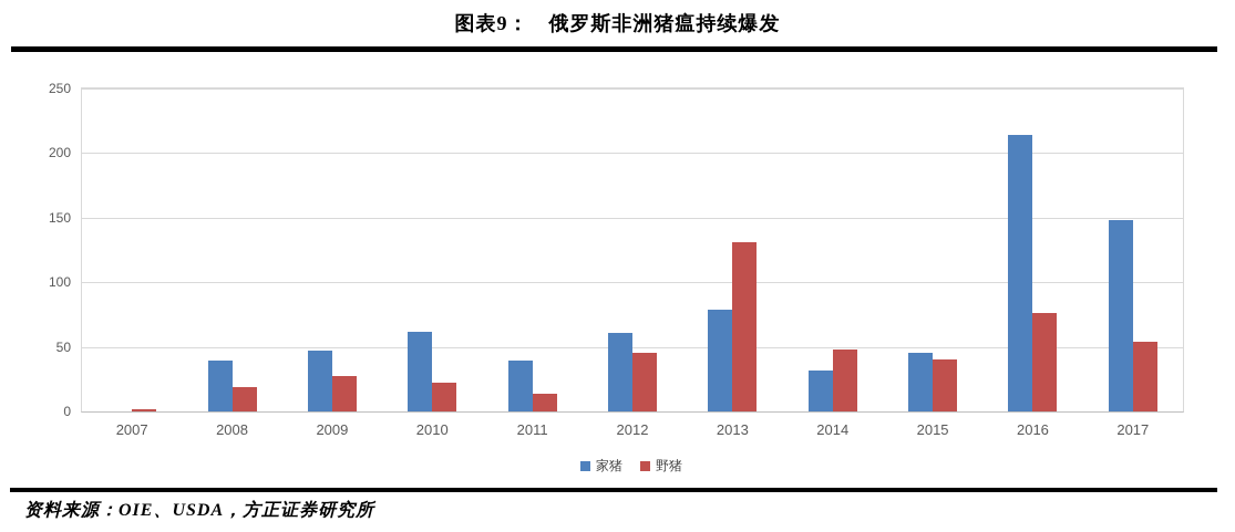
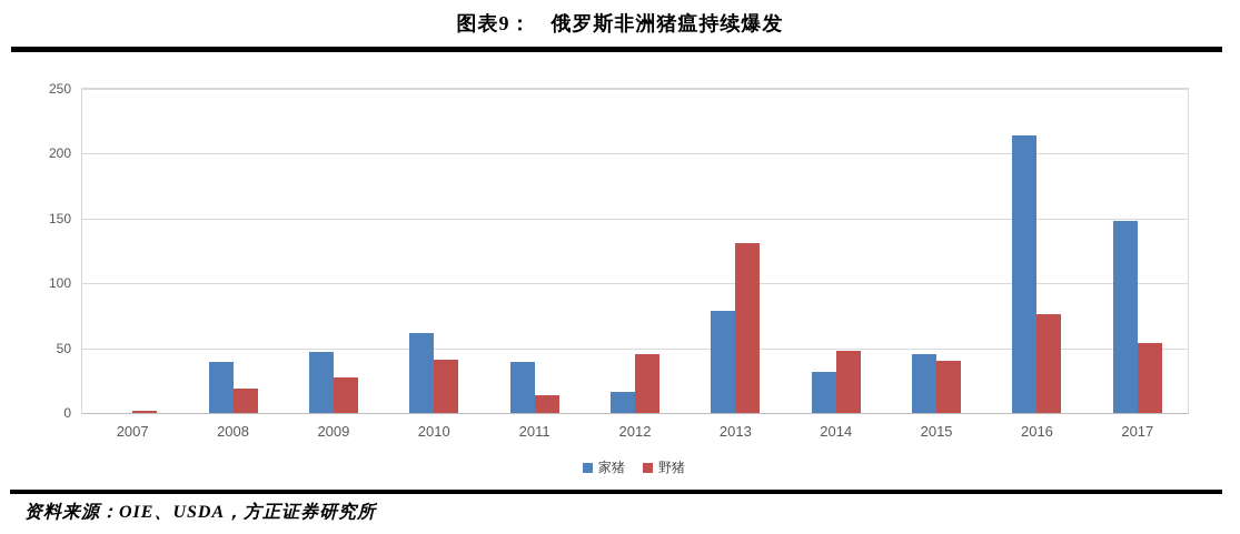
野猪/2010: 22 -> 41
家猪/2012: 61 -> 16
